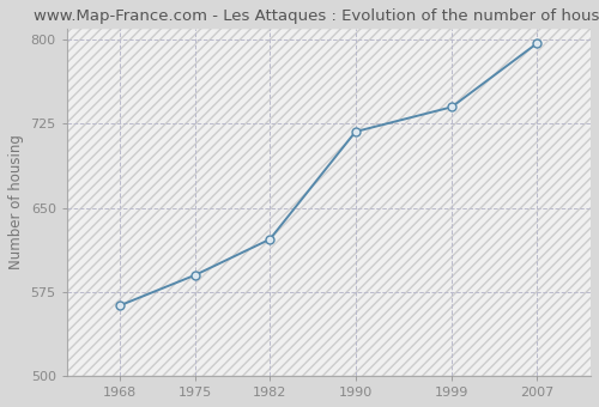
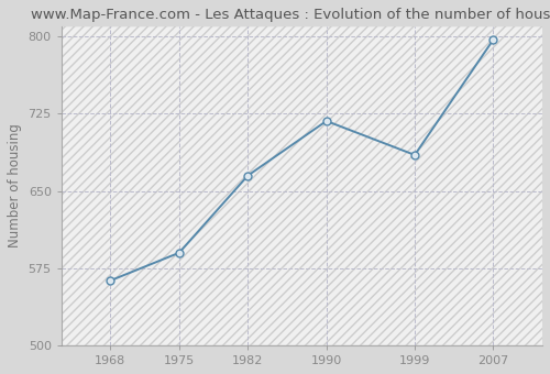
1982: 622 -> 665
1999: 740 -> 685
